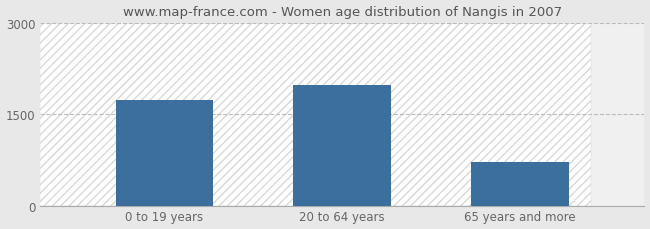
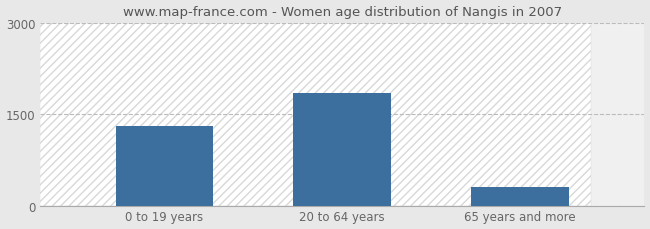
0 to 19 years: 1740 -> 1300
20 to 64 years: 1980 -> 1860
65 years and more: 720 -> 300
